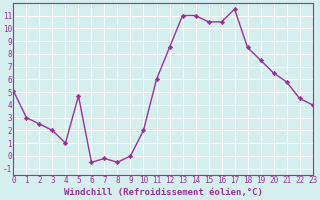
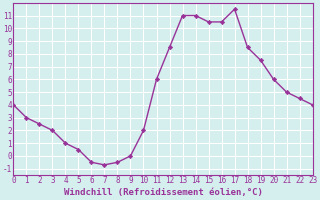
0: 5.1 -> 4.0
5: 4.7 -> 0.5
7: -0.2 -> -0.7
20: 6.5 -> 6.0
21: 5.8 -> 5.0
